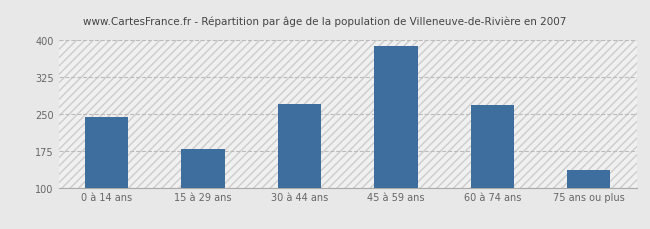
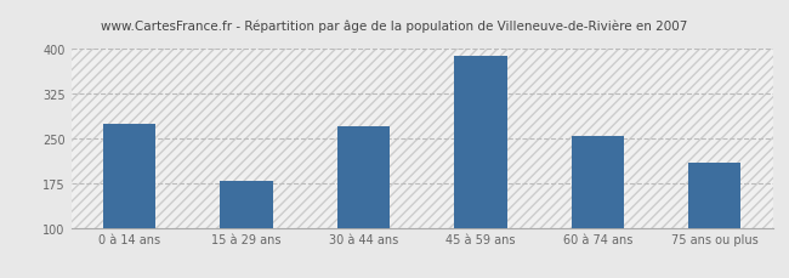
0 à 14 ans: 243 -> 275
60 à 74 ans: 268 -> 255
75 ans ou plus: 135 -> 210
